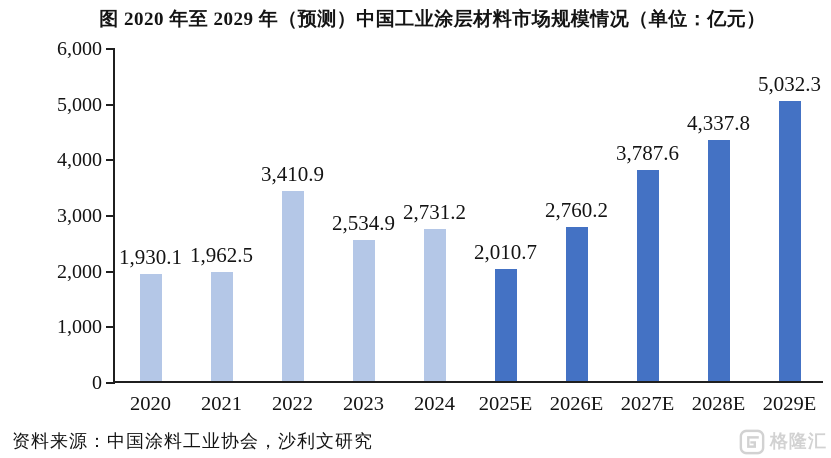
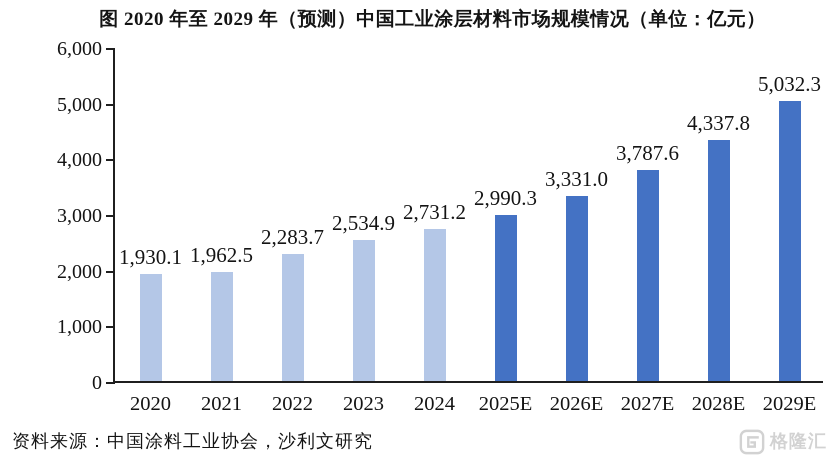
2022: 3,410.9 -> 2,283.7
2025E: 2,010.7 -> 2,990.3
2026E: 2,760.2 -> 3,331.0
